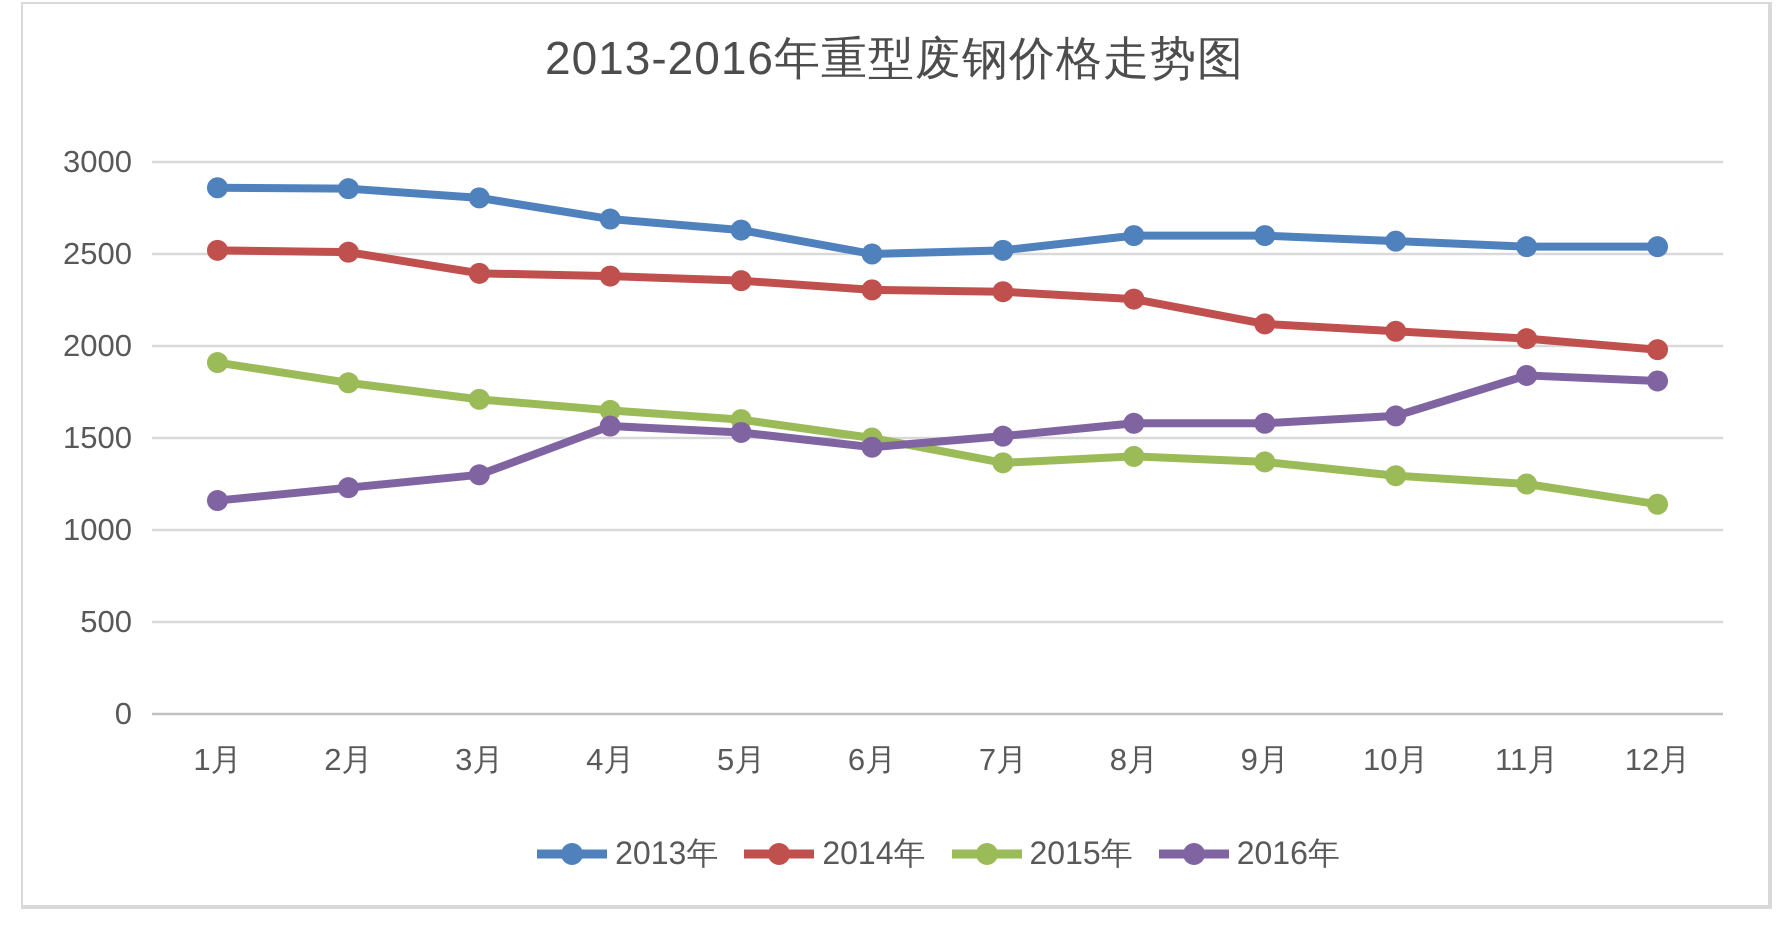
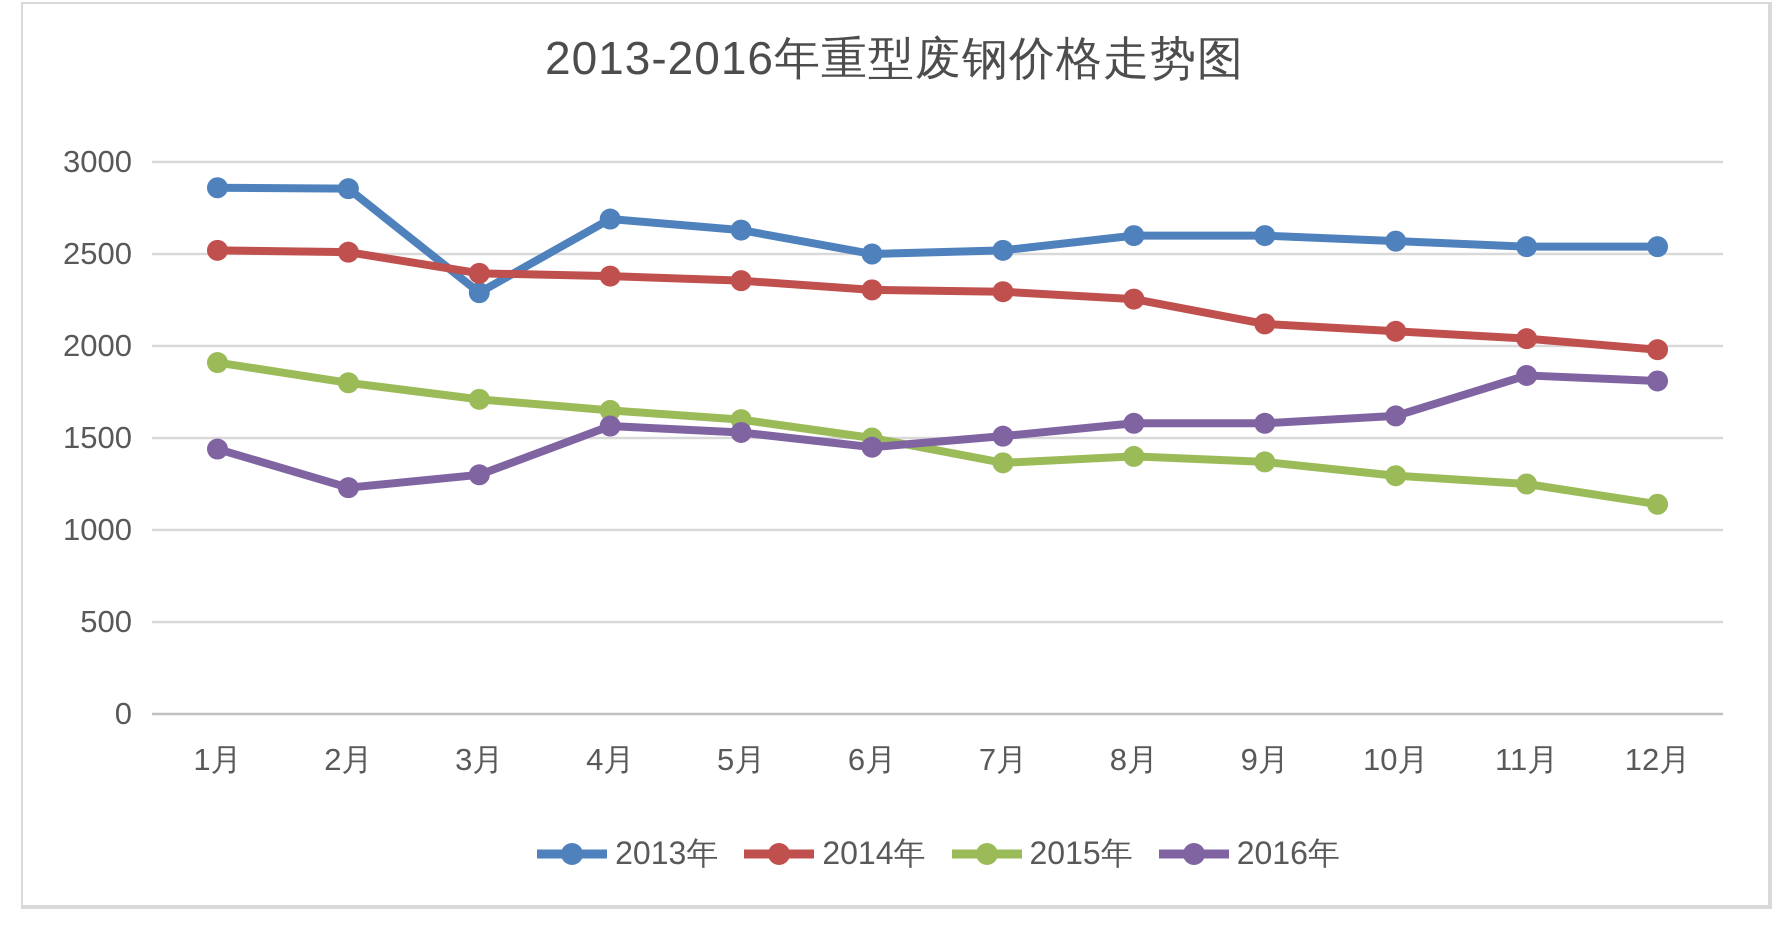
2016年/1月: 1160 -> 1440
2013年/3月: 2800 -> 2290
